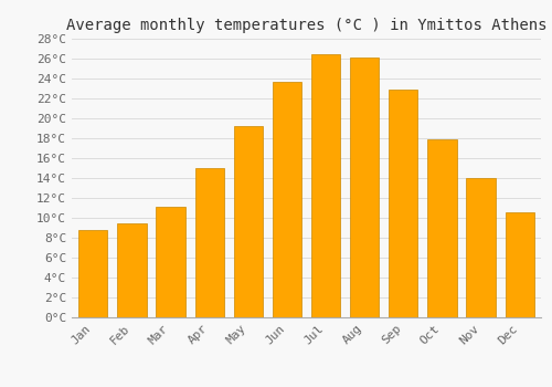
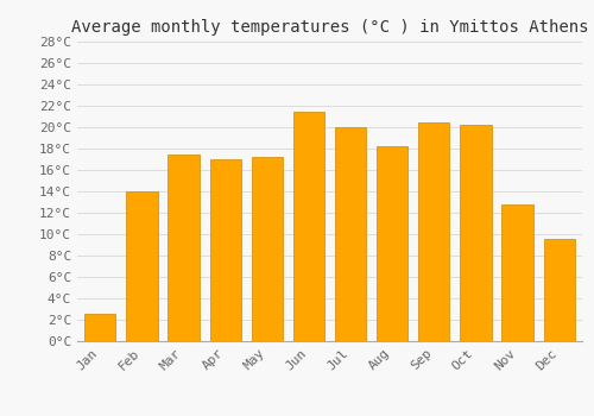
Jan: 8.8°C -> 2.6°C
Feb: 9.4°C -> 14.0°C
Mar: 11.1°C -> 17.4°C
Apr: 15.0°C -> 17.0°C
May: 19.2°C -> 17.2°C
Jun: 23.7°C -> 21.4°C
Jul: 26.4°C -> 20.0°C
Aug: 26.1°C -> 18.2°C
Sep: 22.9°C -> 20.4°C
Oct: 17.9°C -> 20.2°C
Nov: 14.0°C -> 12.8°C
Dec: 10.6°C -> 9.6°C
